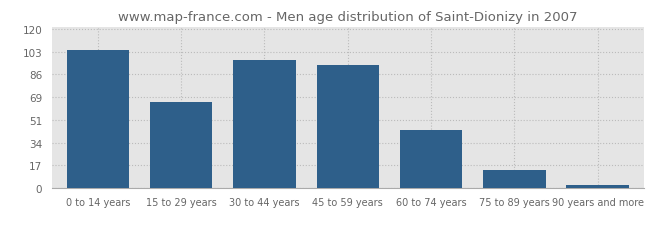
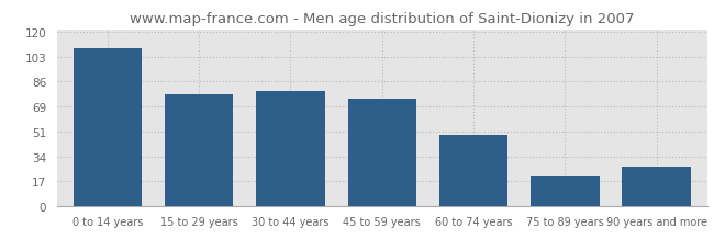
0 to 14 years: 104 -> 109
15 to 29 years: 65 -> 77
30 to 44 years: 97 -> 79
45 to 59 years: 93 -> 74
60 to 74 years: 44 -> 49
75 to 89 years: 13 -> 20
90 years and more: 2 -> 27
